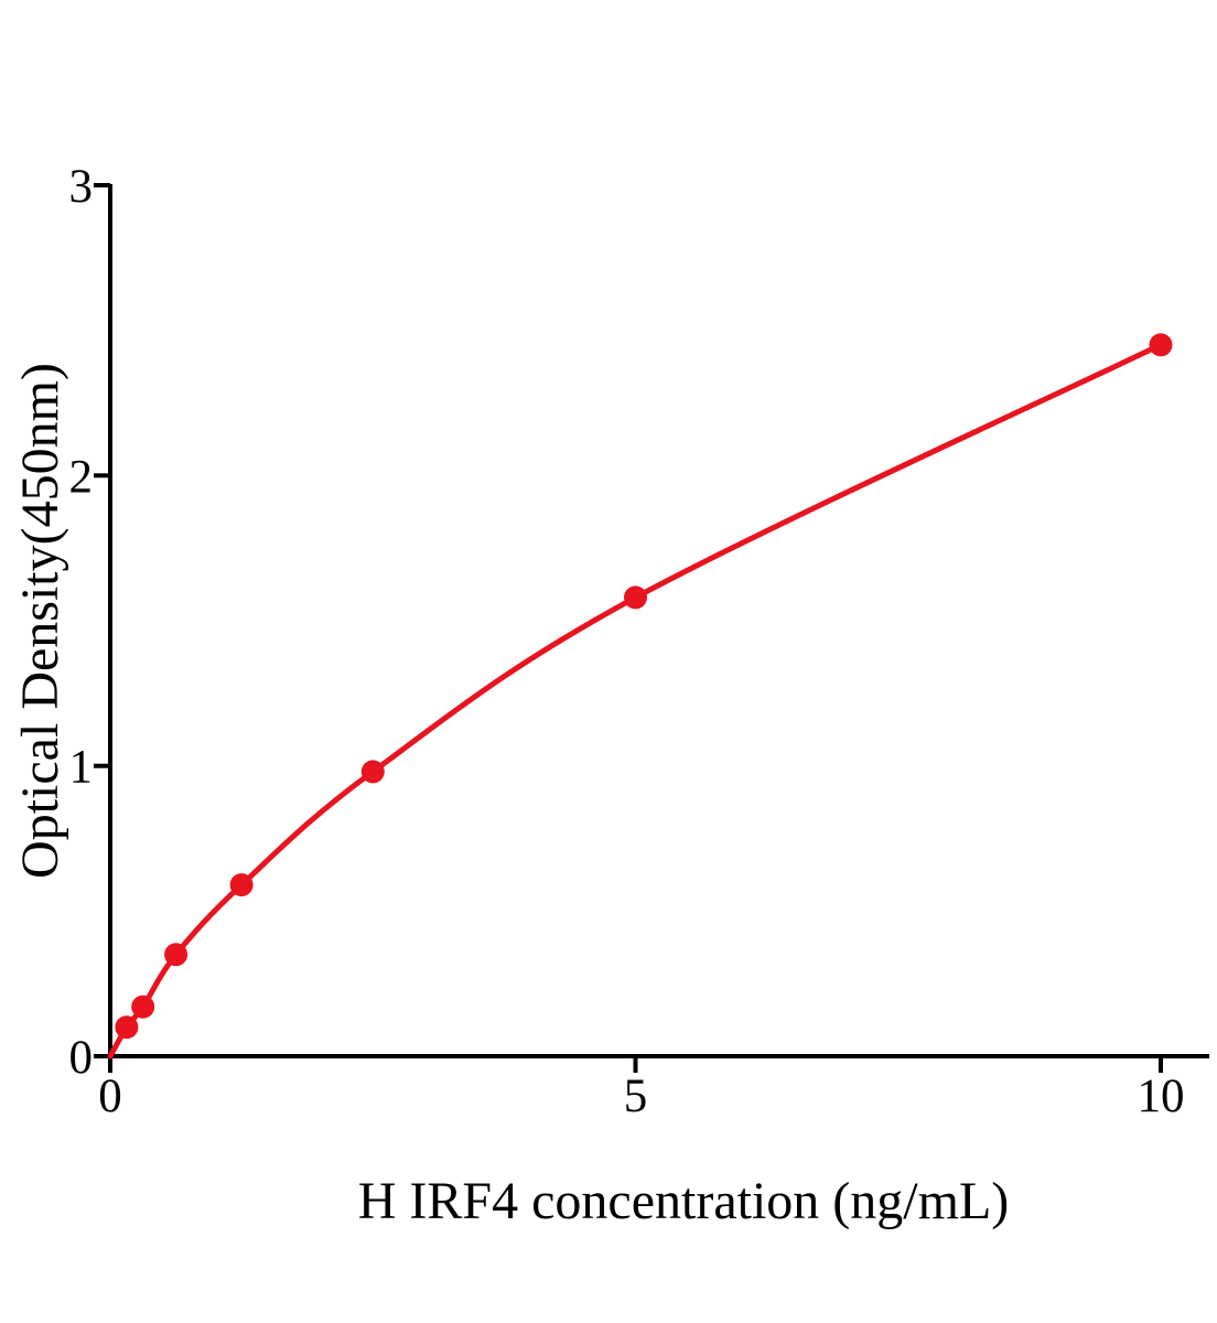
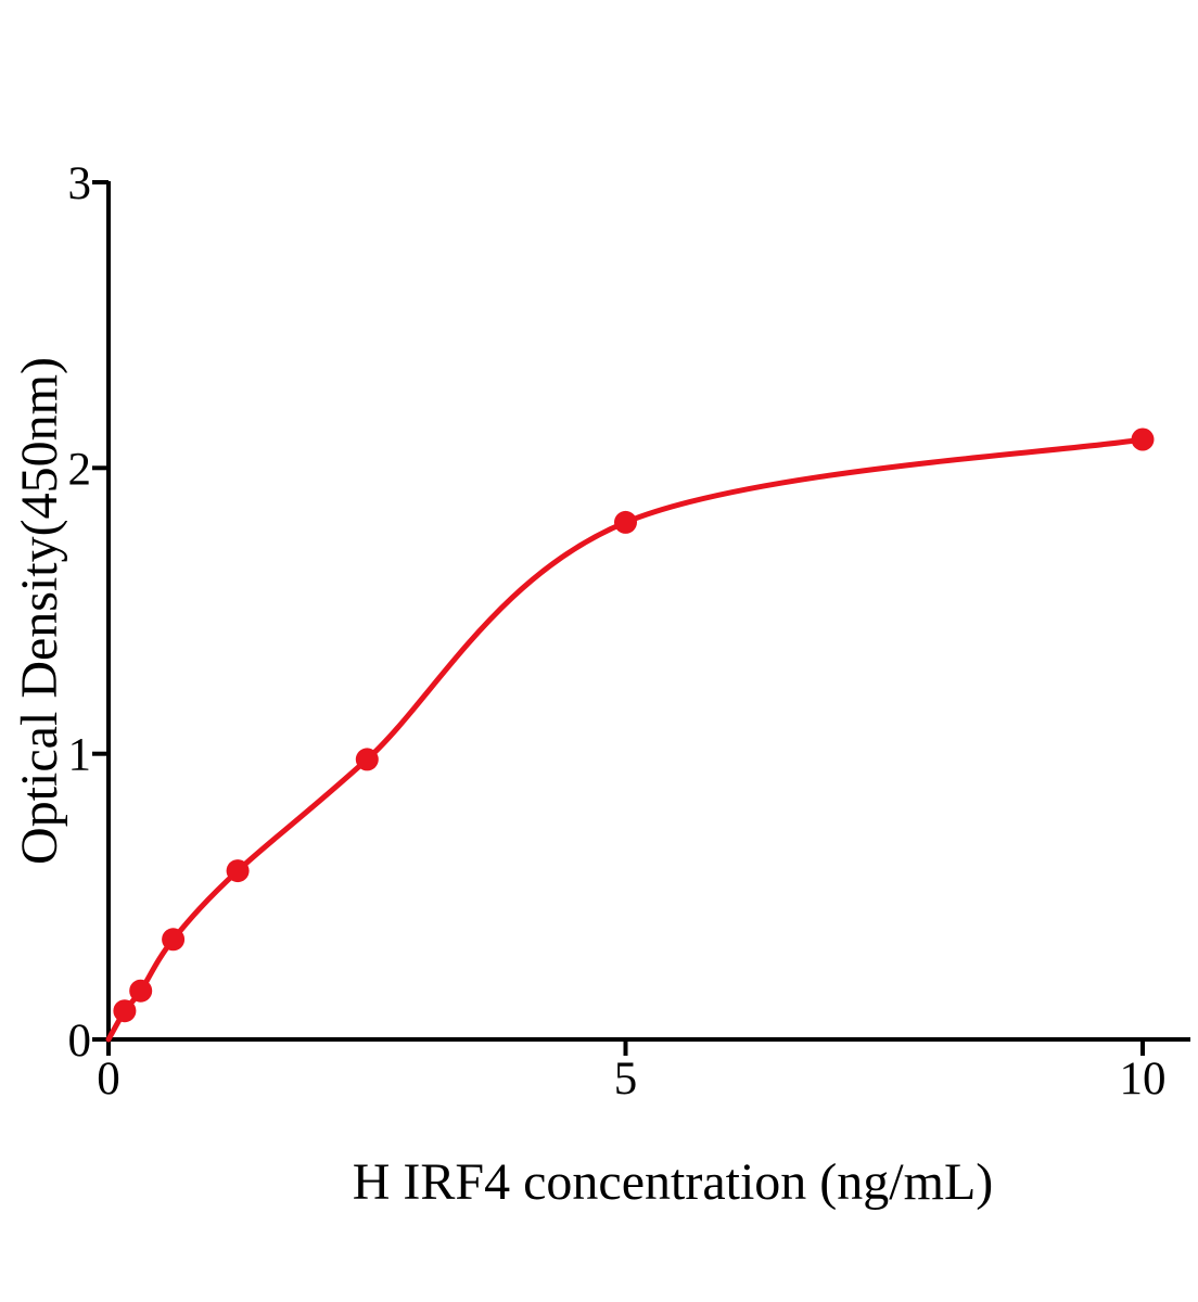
5: 1.58 -> 1.81
10: 2.45 -> 2.10
